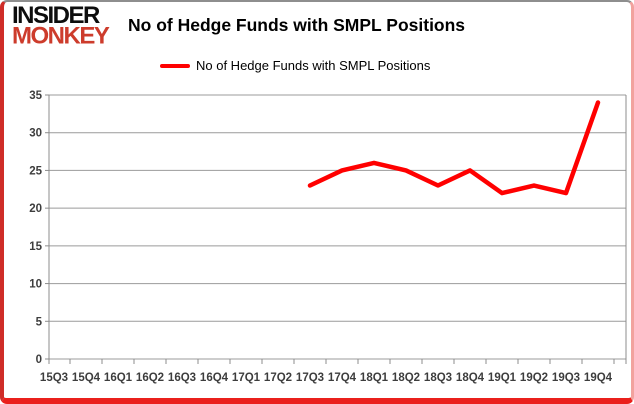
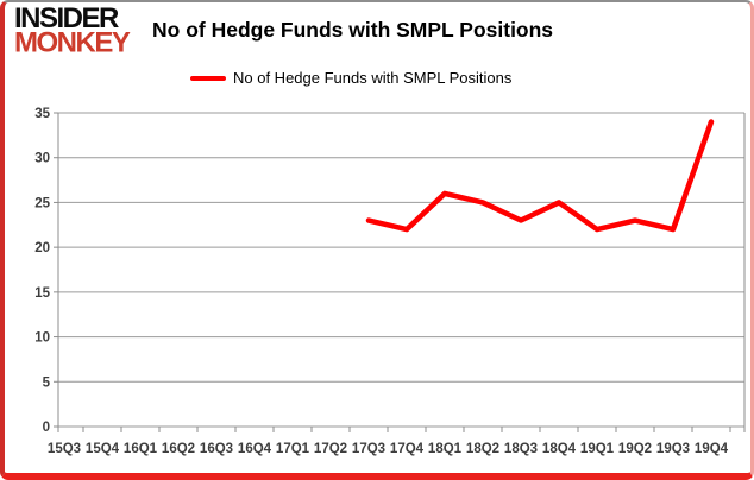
17Q4: 25 -> 22
